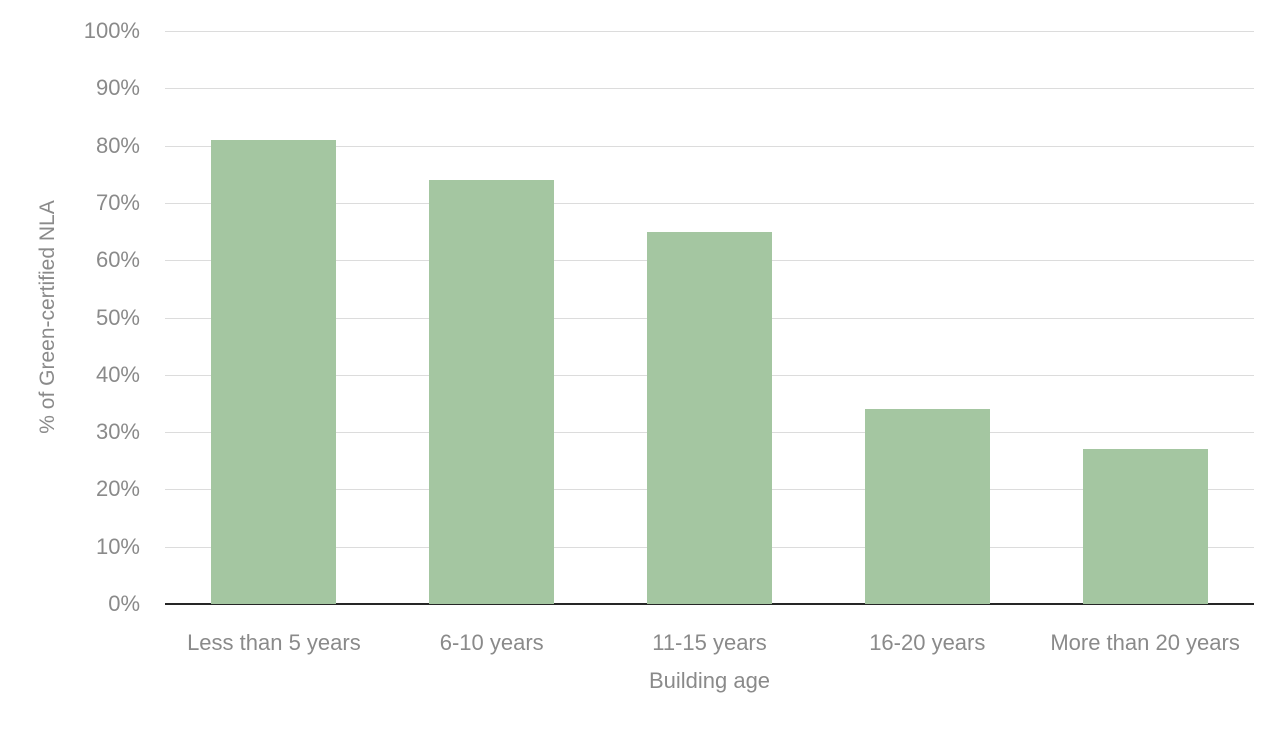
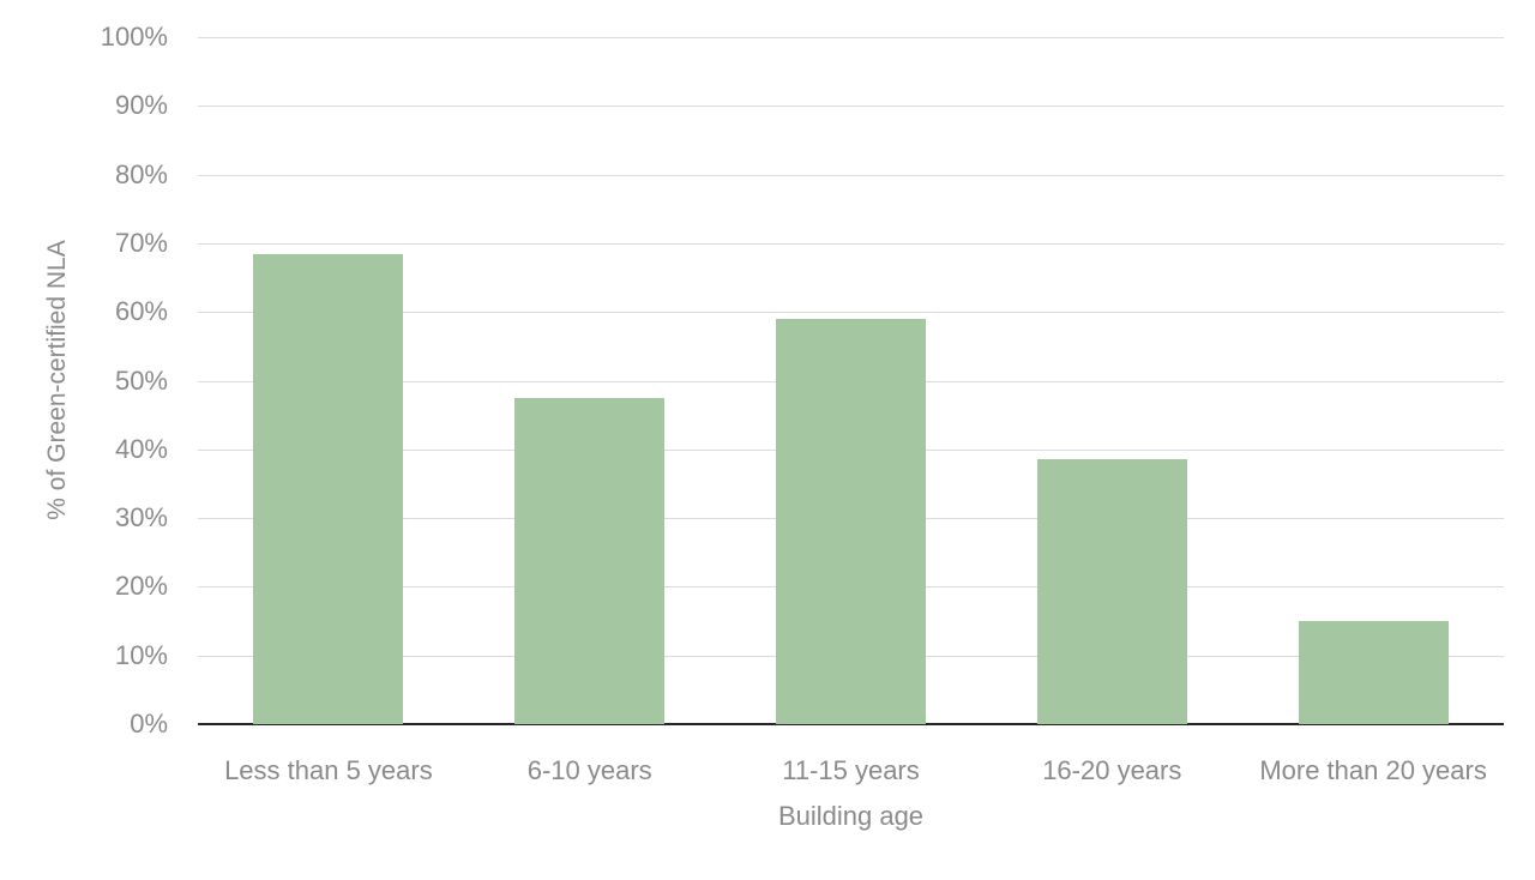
Less than 5 years: 81% -> 68%
6-10 years: 74% -> 48%
11-15 years: 65% -> 59%
16-20 years: 34% -> 38%
More than 20 years: 27% -> 15%
